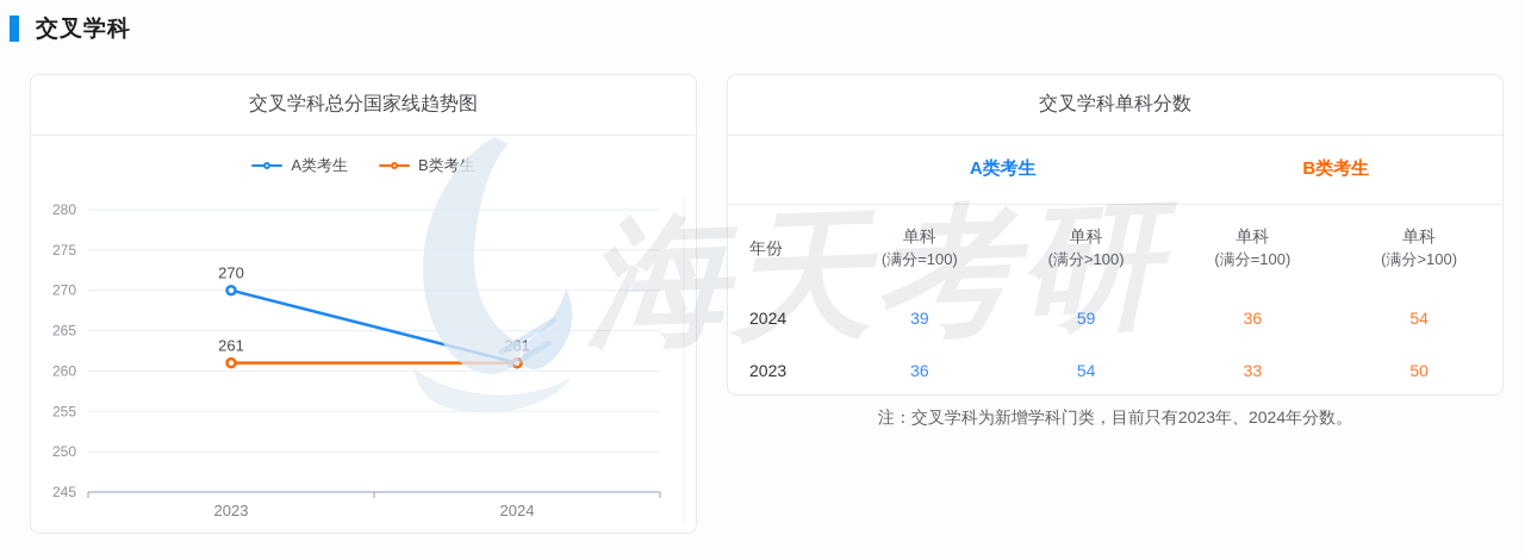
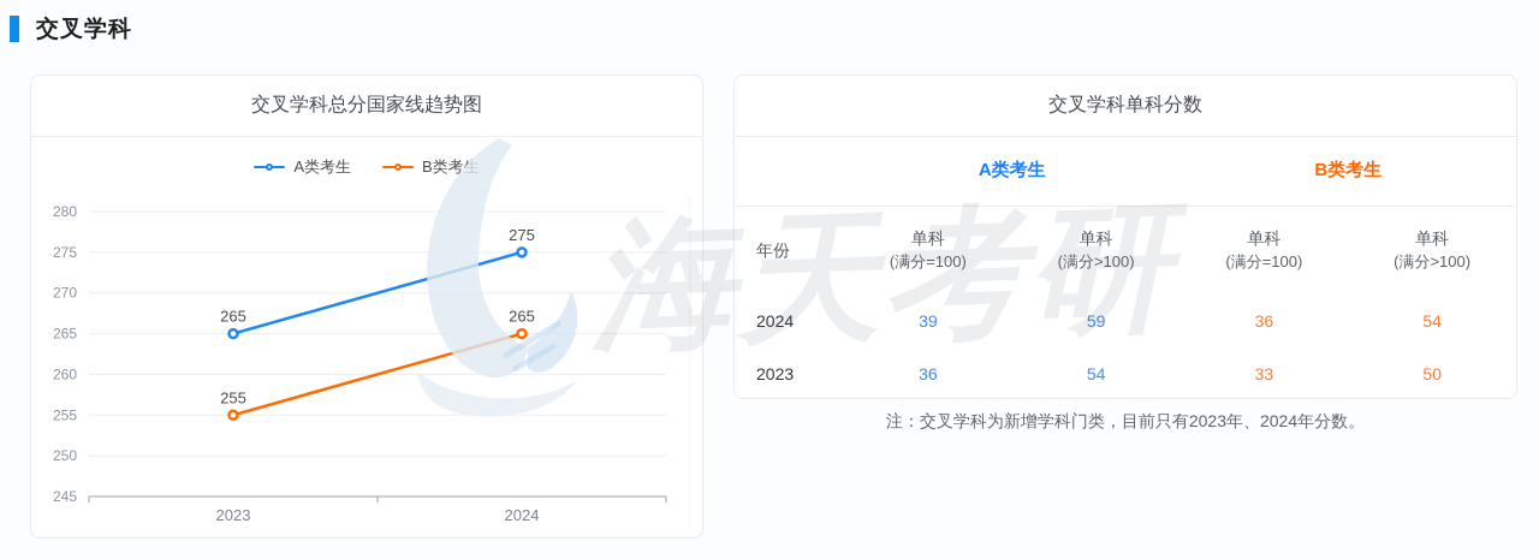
A类考生/2023: 270 -> 265
B类考生/2023: 261 -> 255
A类考生/2024: 261 -> 275
B类考生/2024: 261 -> 265
